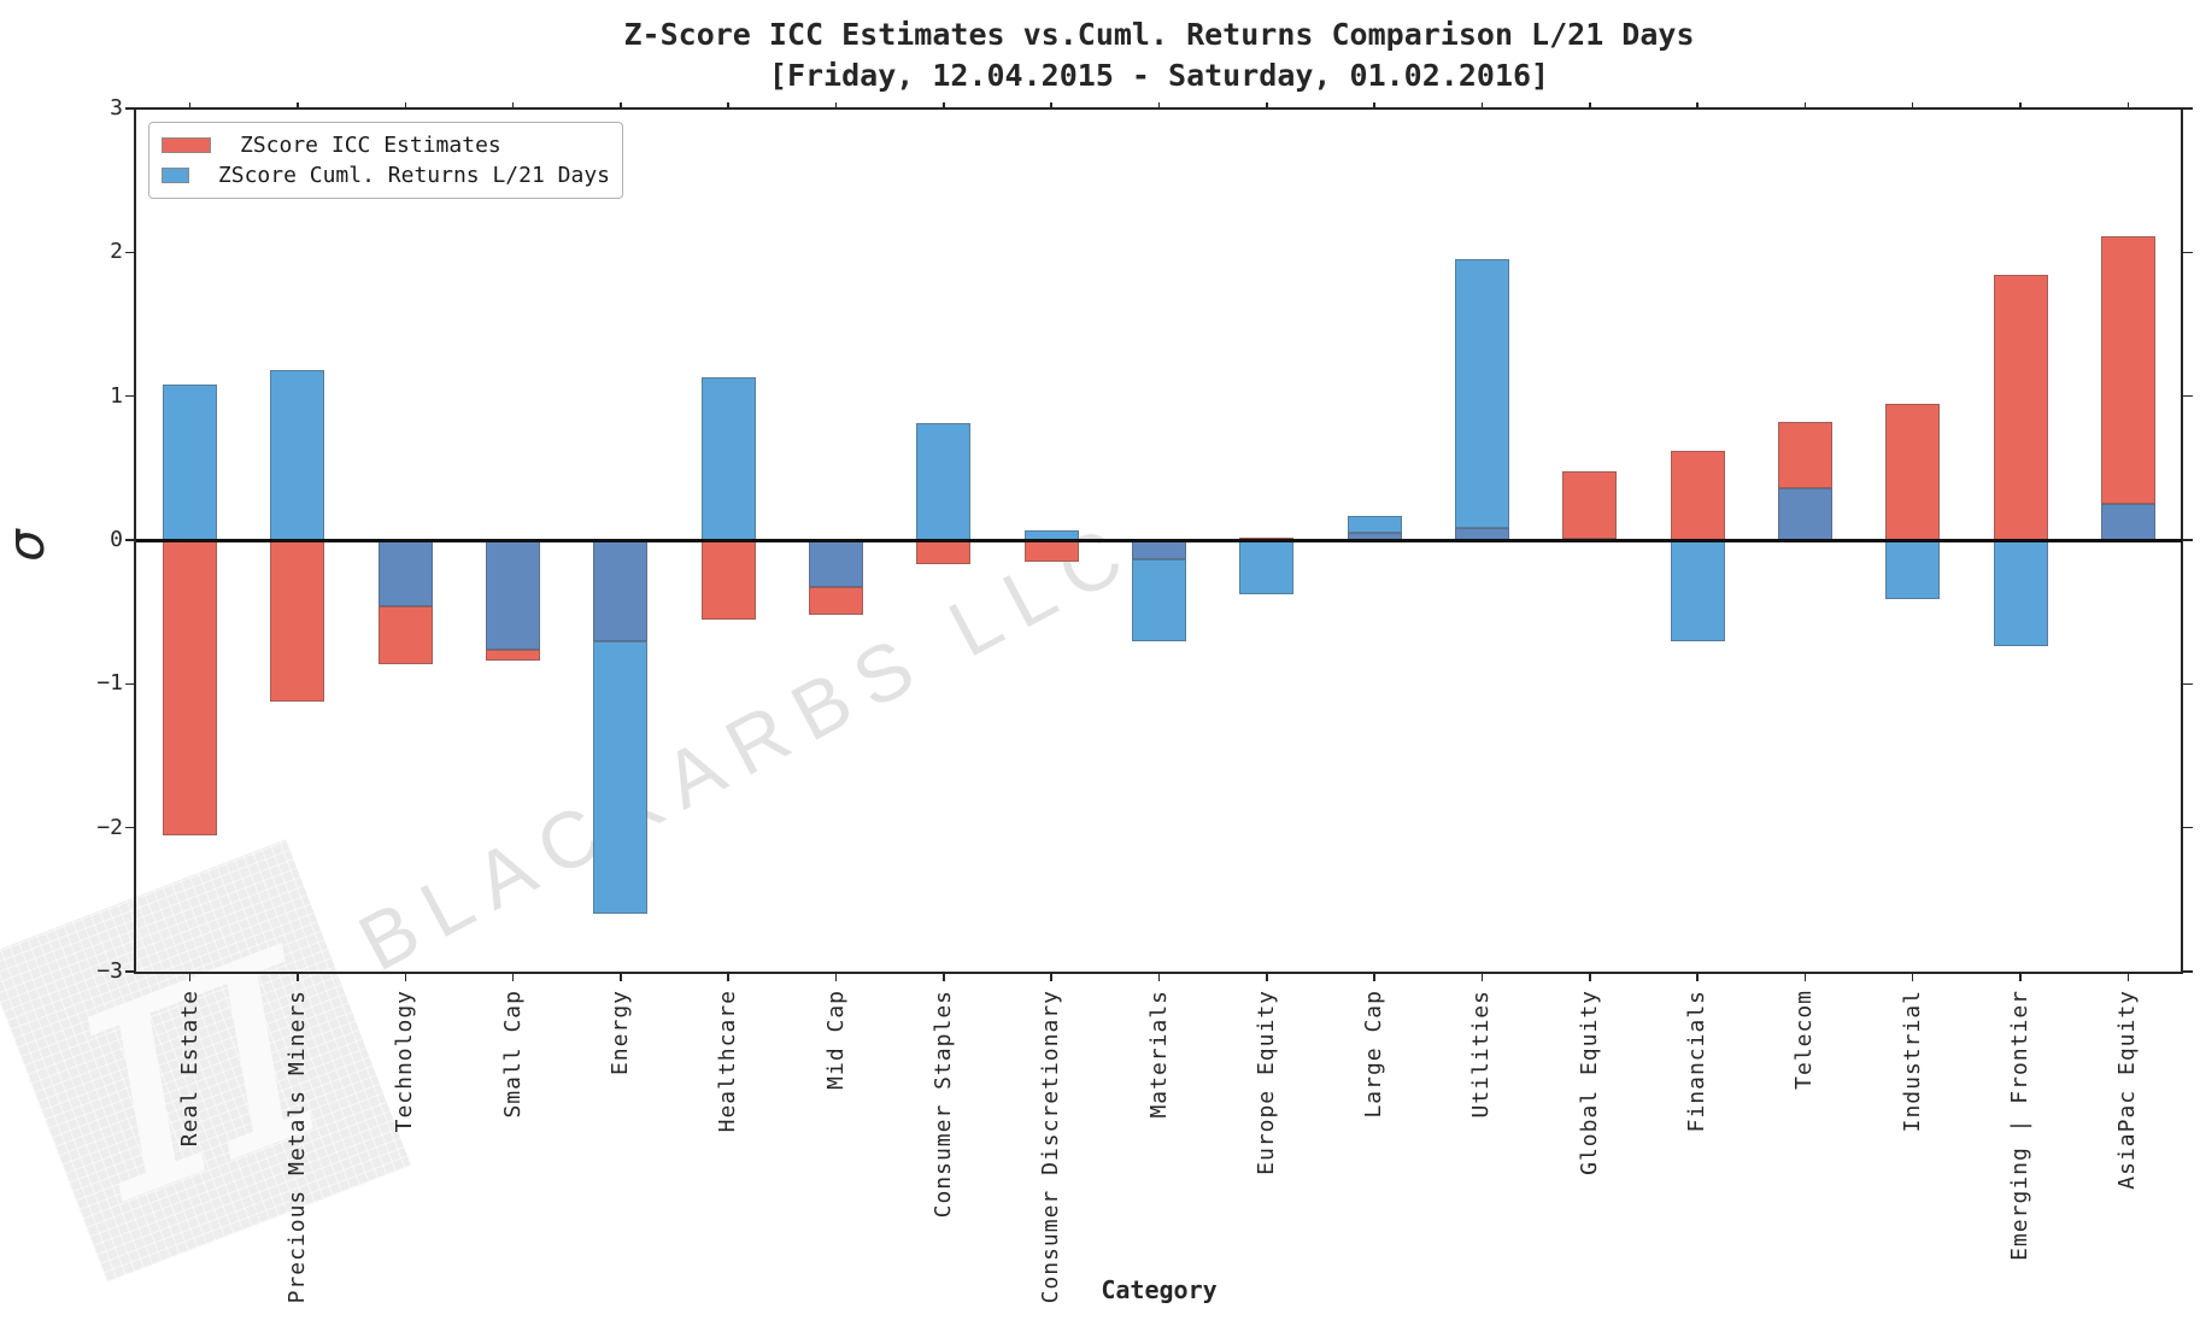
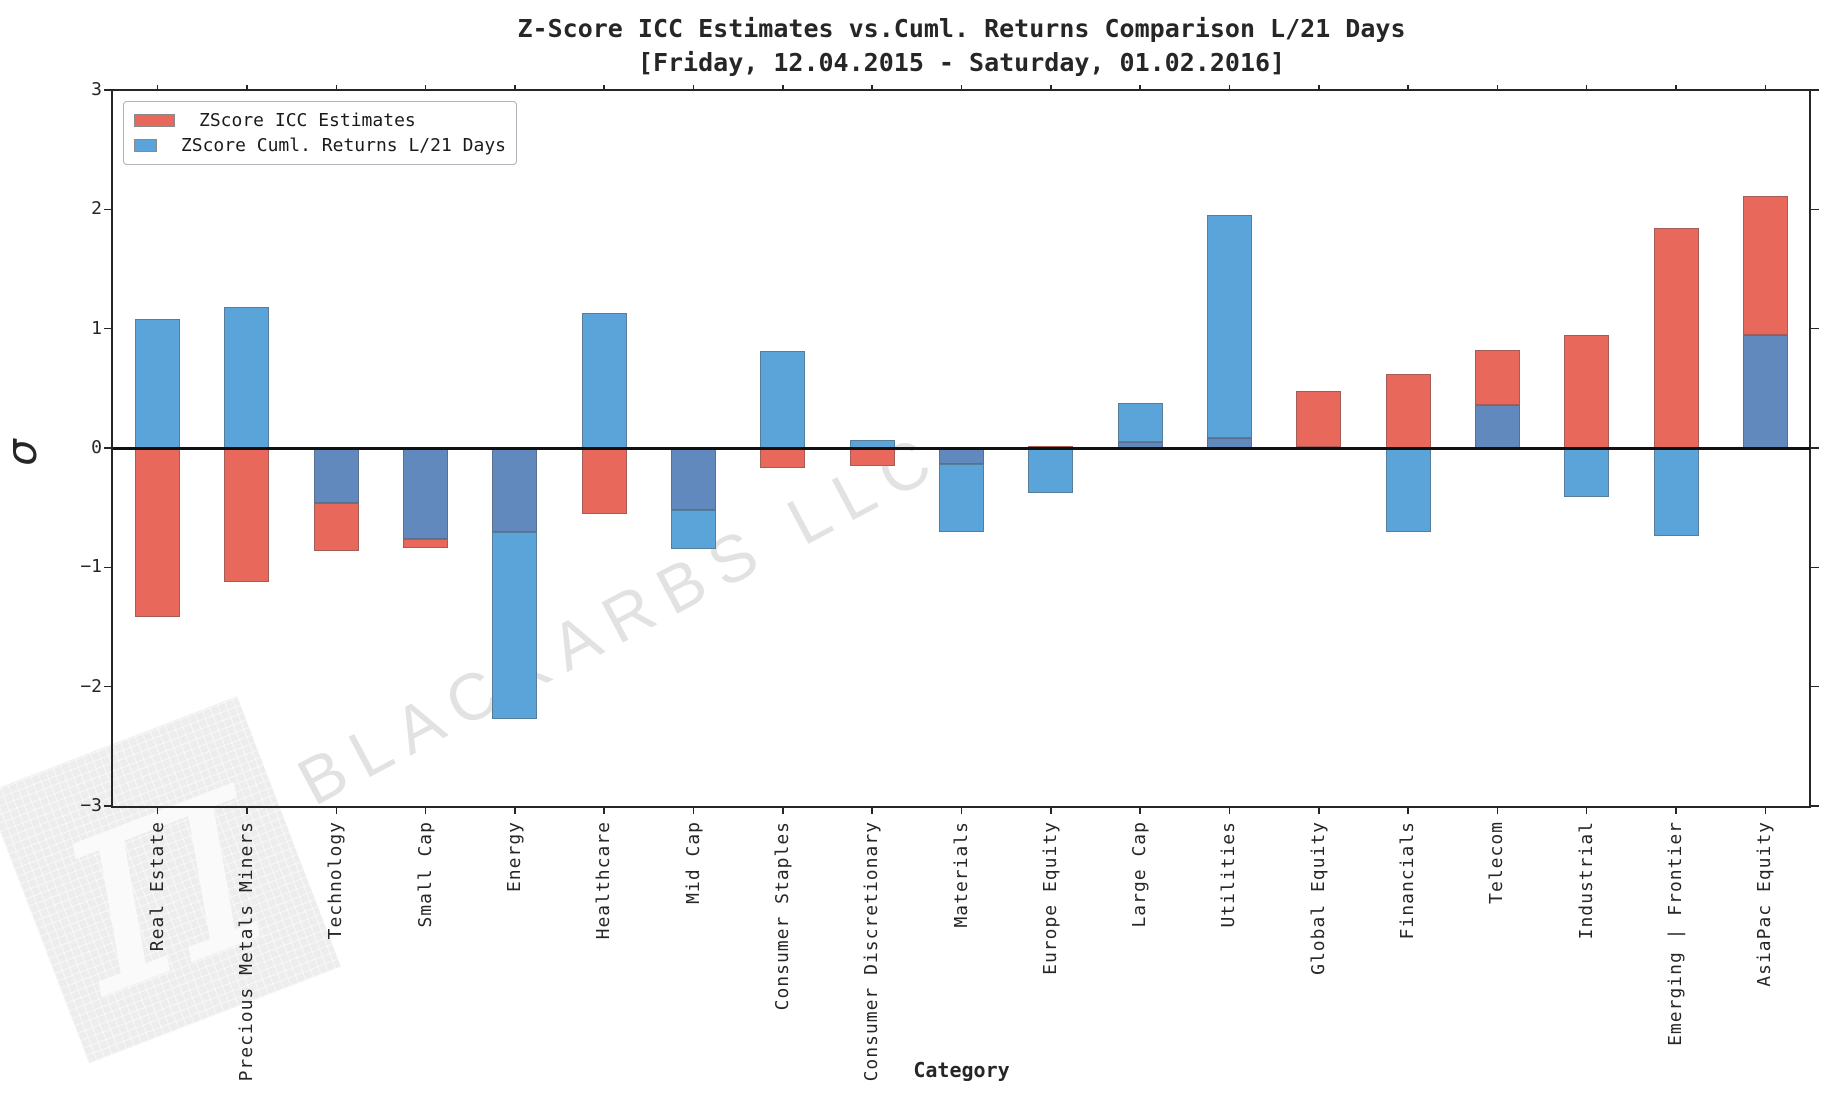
ZScore ICC Estimates/Real Estate: -2.05 -> -1.42
ZScore Cuml. Returns L/21 Days/Energy: -2.60 -> -2.27
ZScore Cuml. Returns L/21 Days/Mid Cap: -0.33 -> -0.85
ZScore Cuml. Returns L/21 Days/Large Cap: 0.17 -> 0.38
ZScore Cuml. Returns L/21 Days/AsiaPac Equity: 0.25 -> 0.95
